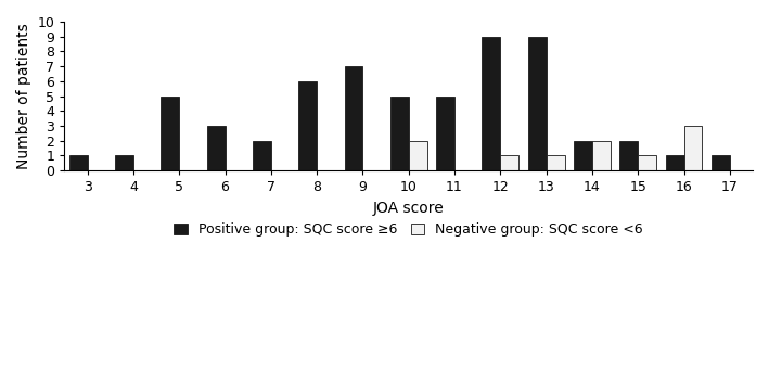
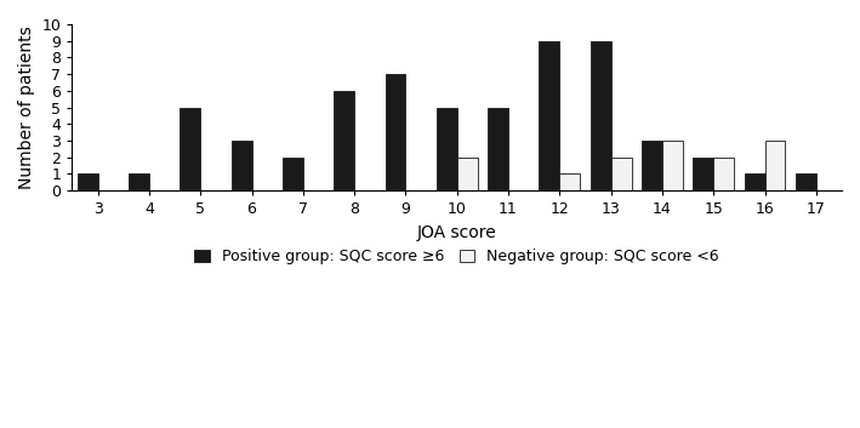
Negative group: SQC score <6/13: 1 -> 2
Positive group: SQC score ≥6/14: 2 -> 3
Negative group: SQC score <6/14: 2 -> 3
Negative group: SQC score <6/15: 1 -> 2
